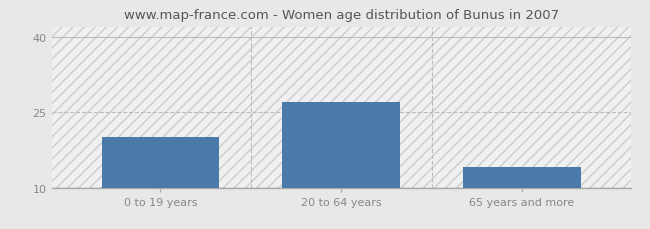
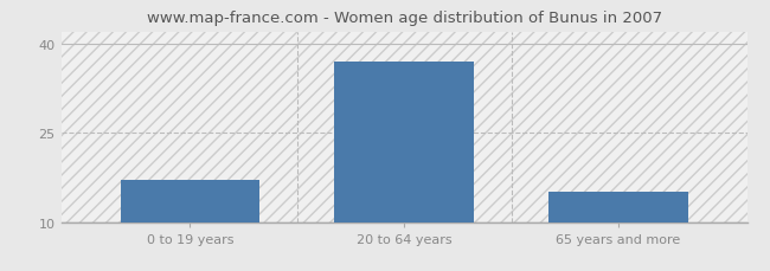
0 to 19 years: 20 -> 17
20 to 64 years: 27 -> 37
65 years and more: 14 -> 15
